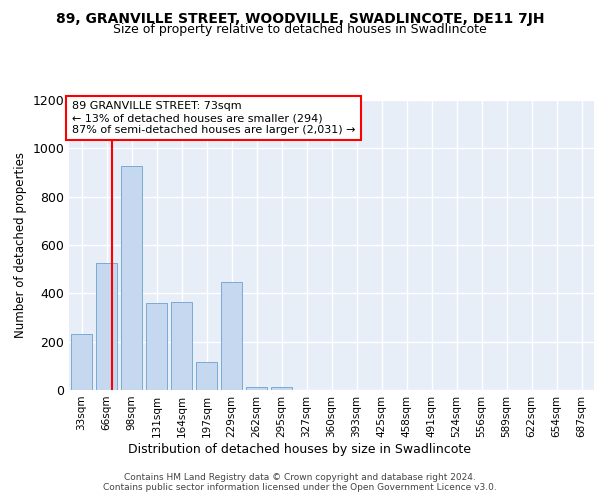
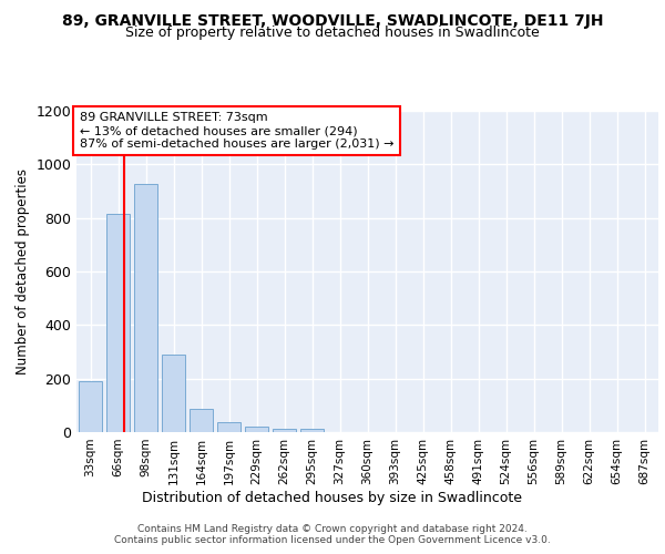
33sqm: 230 -> 192
66sqm: 525 -> 815
131sqm: 360 -> 290
164sqm: 365 -> 85
197sqm: 115 -> 37
229sqm: 445 -> 20
